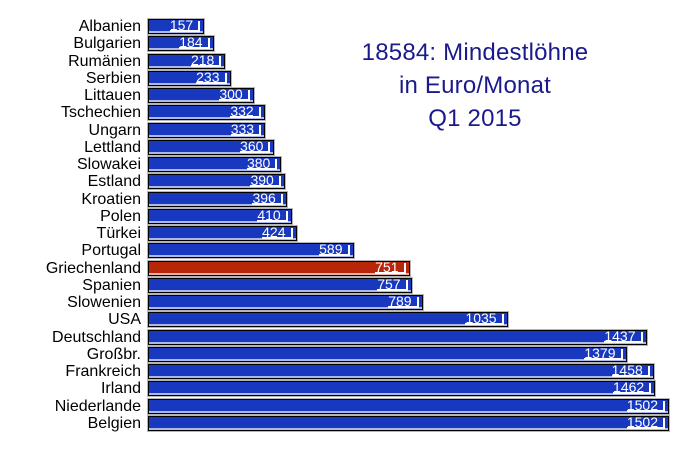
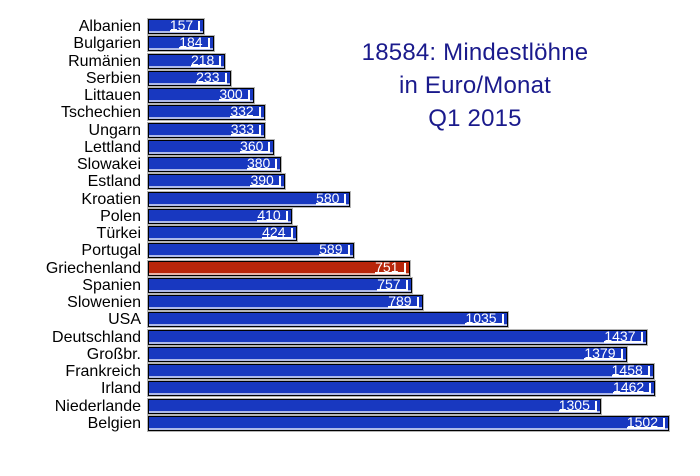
Kroatien: 396 -> 580
Niederlande: 1502 -> 1305
